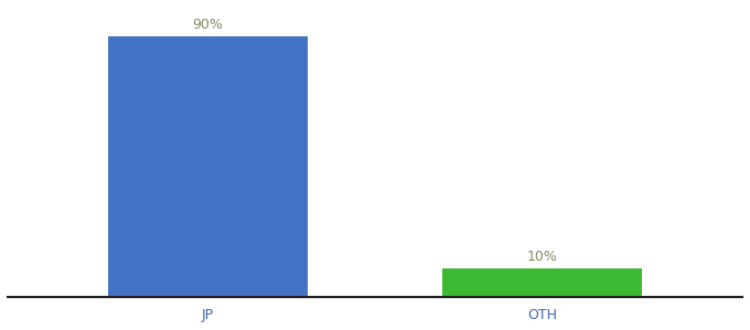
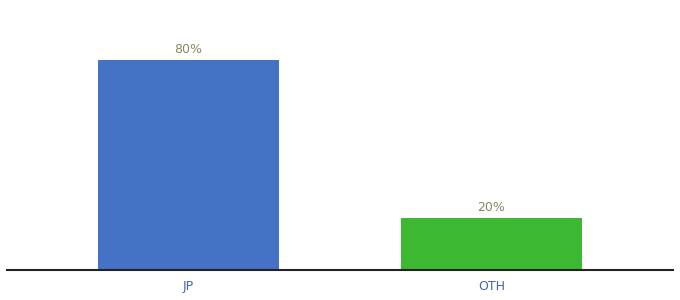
JP: 90% -> 80%
OTH: 10% -> 20%
